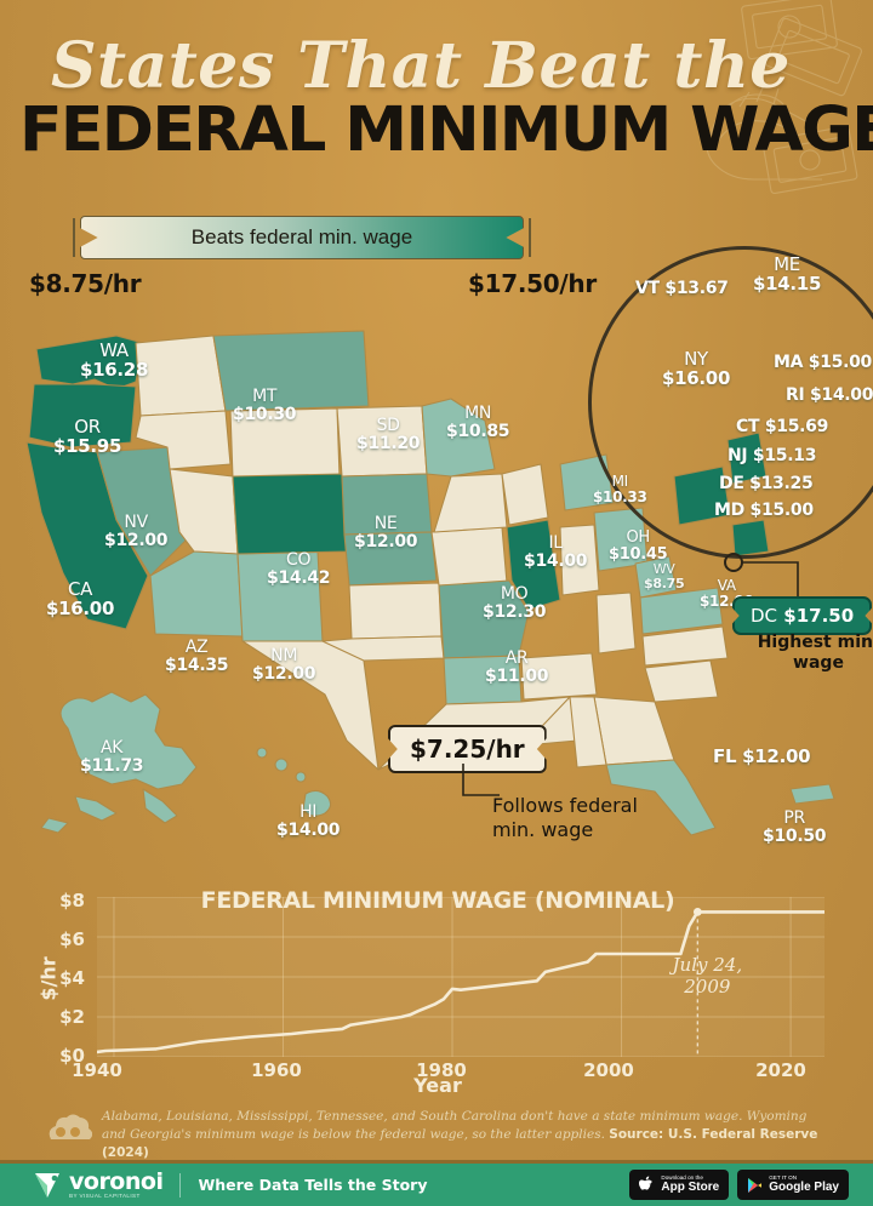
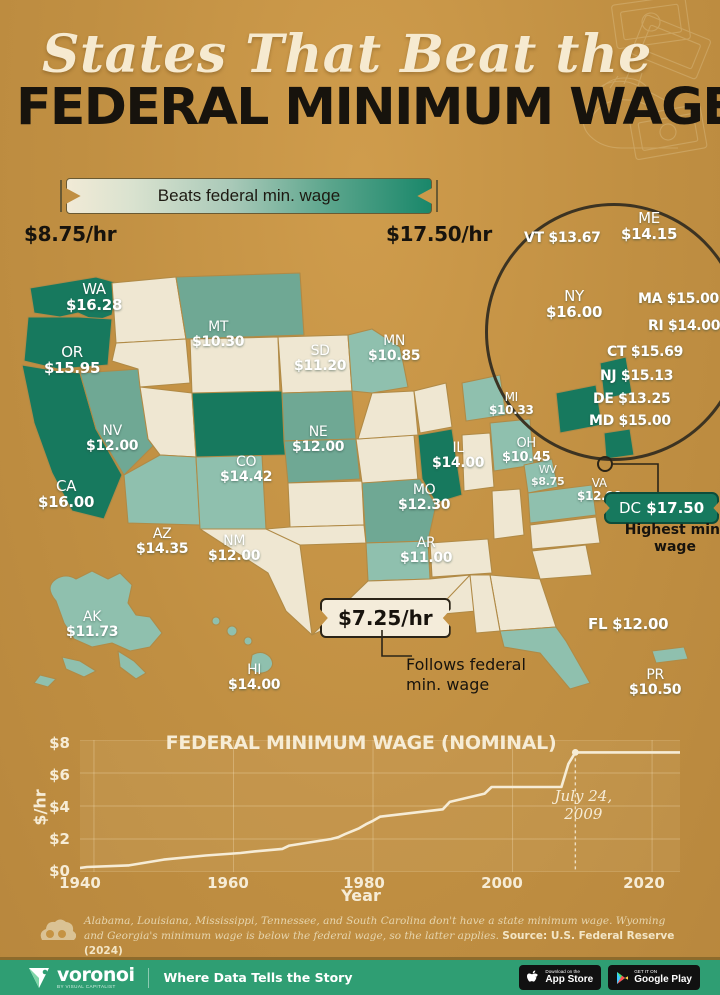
1980: $3.4 -> $3.1
